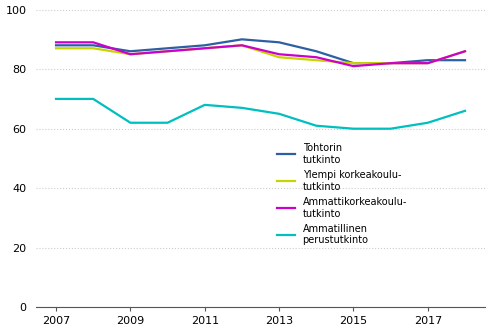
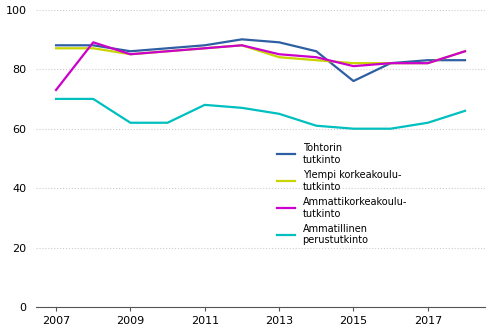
Ammattikorkeakoulu- tutkinto/2007: 89 -> 73
Tohtorin tutkinto/2015: 82 -> 76
